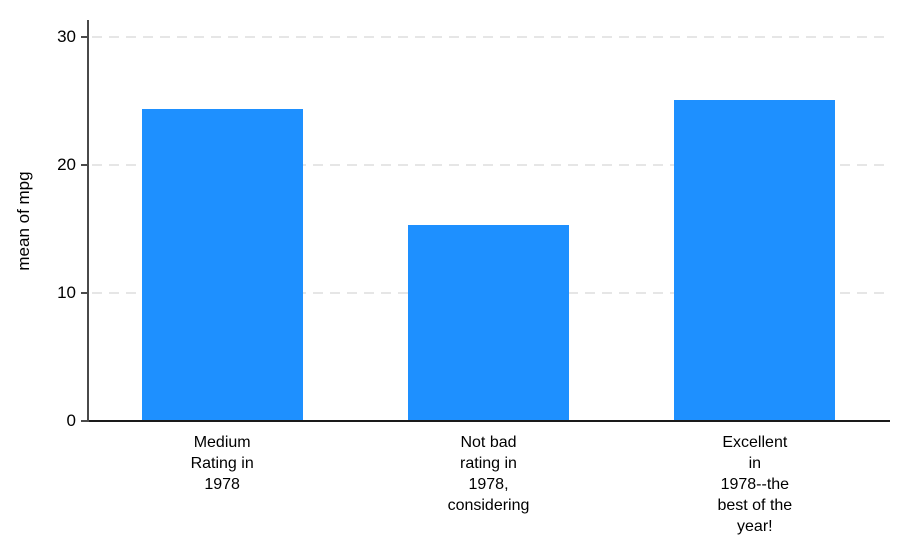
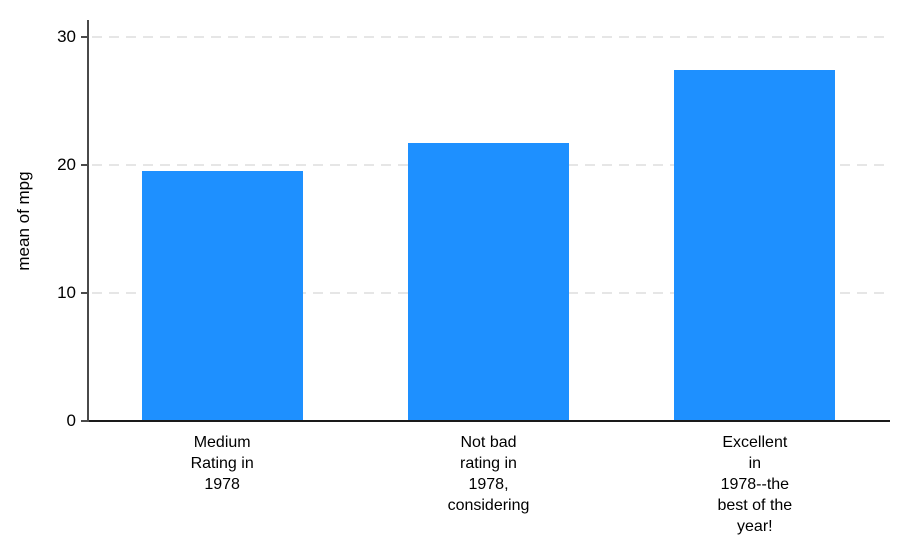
Medium Rating in 1978: 24.3 -> 19.4
Not bad rating in 1978, considering: 15.2 -> 21.7
Excellent in 1978--the best of the year!: 25.0 -> 27.4
